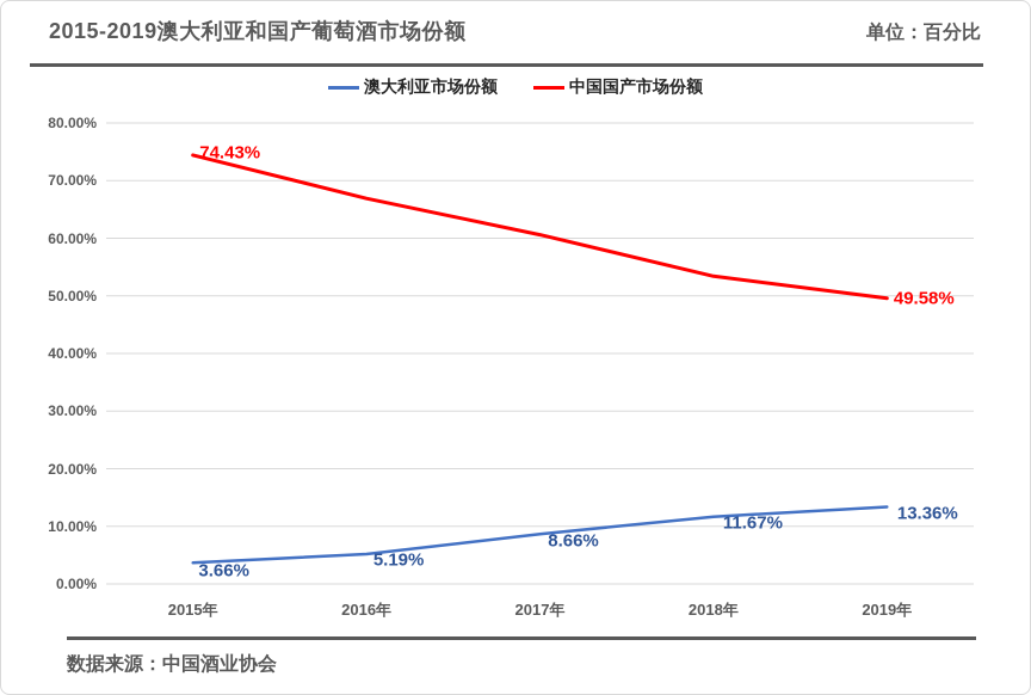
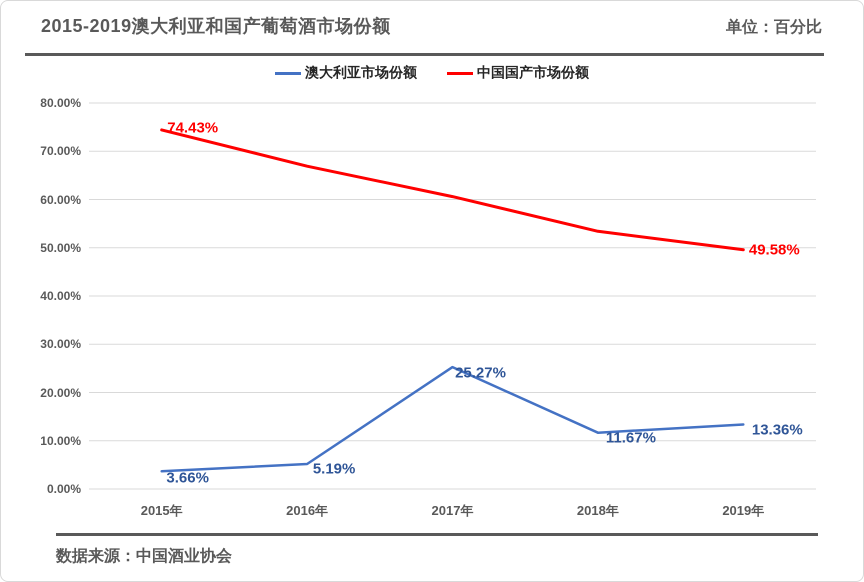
澳大利亚市场份额/2017年: 8.66% -> 25.27%
